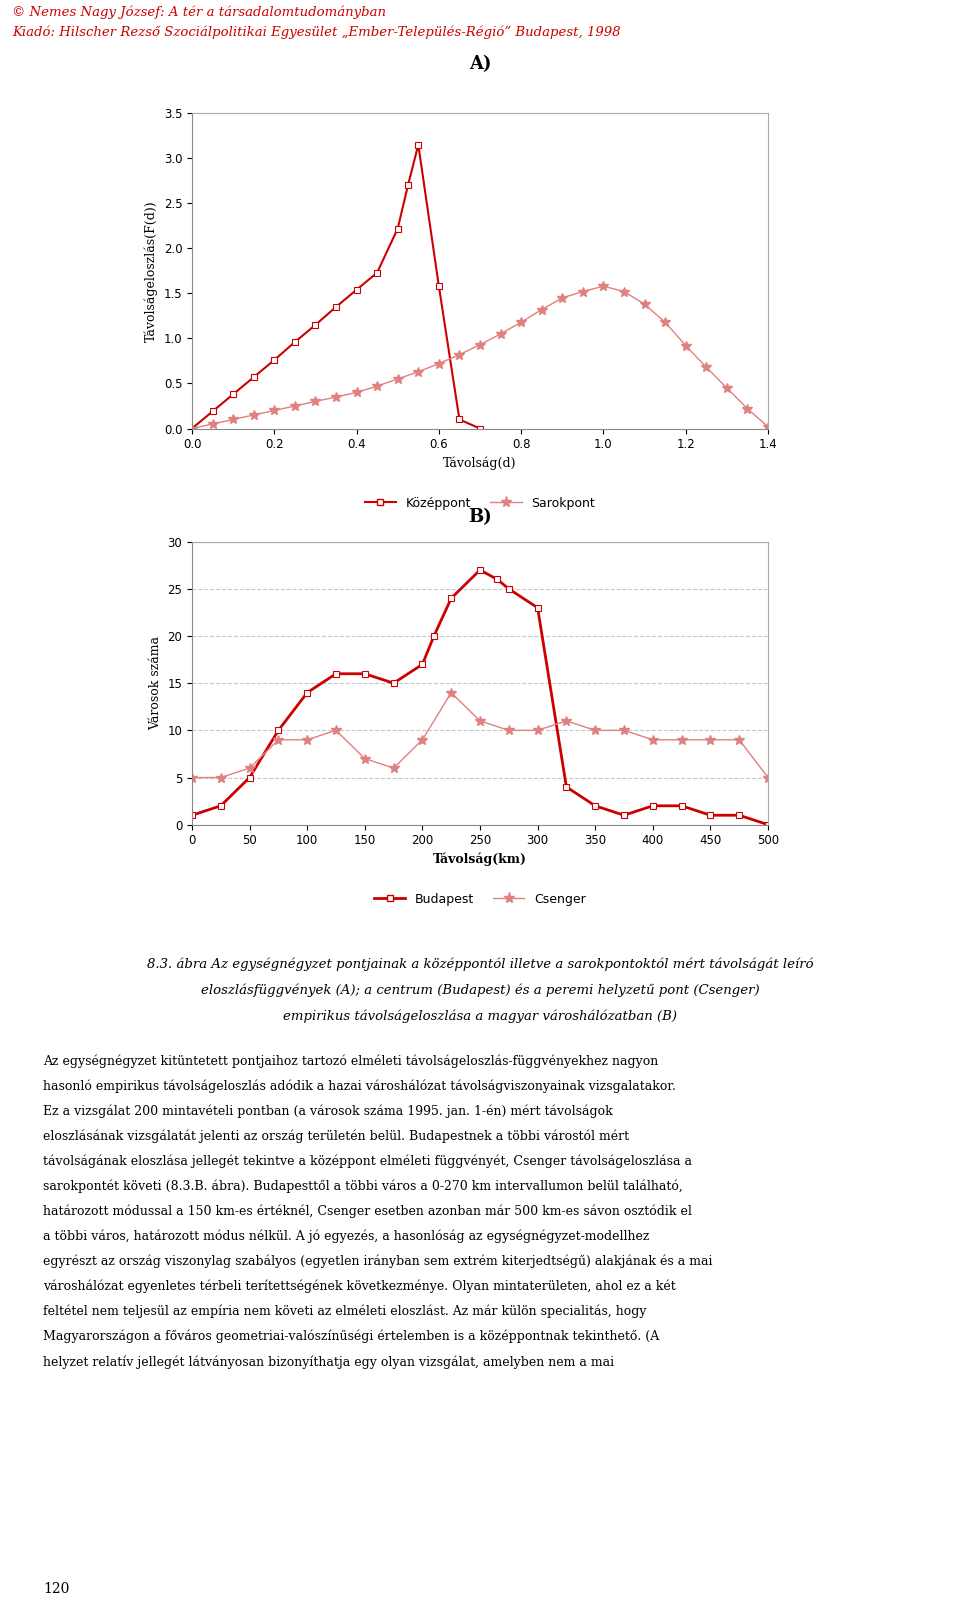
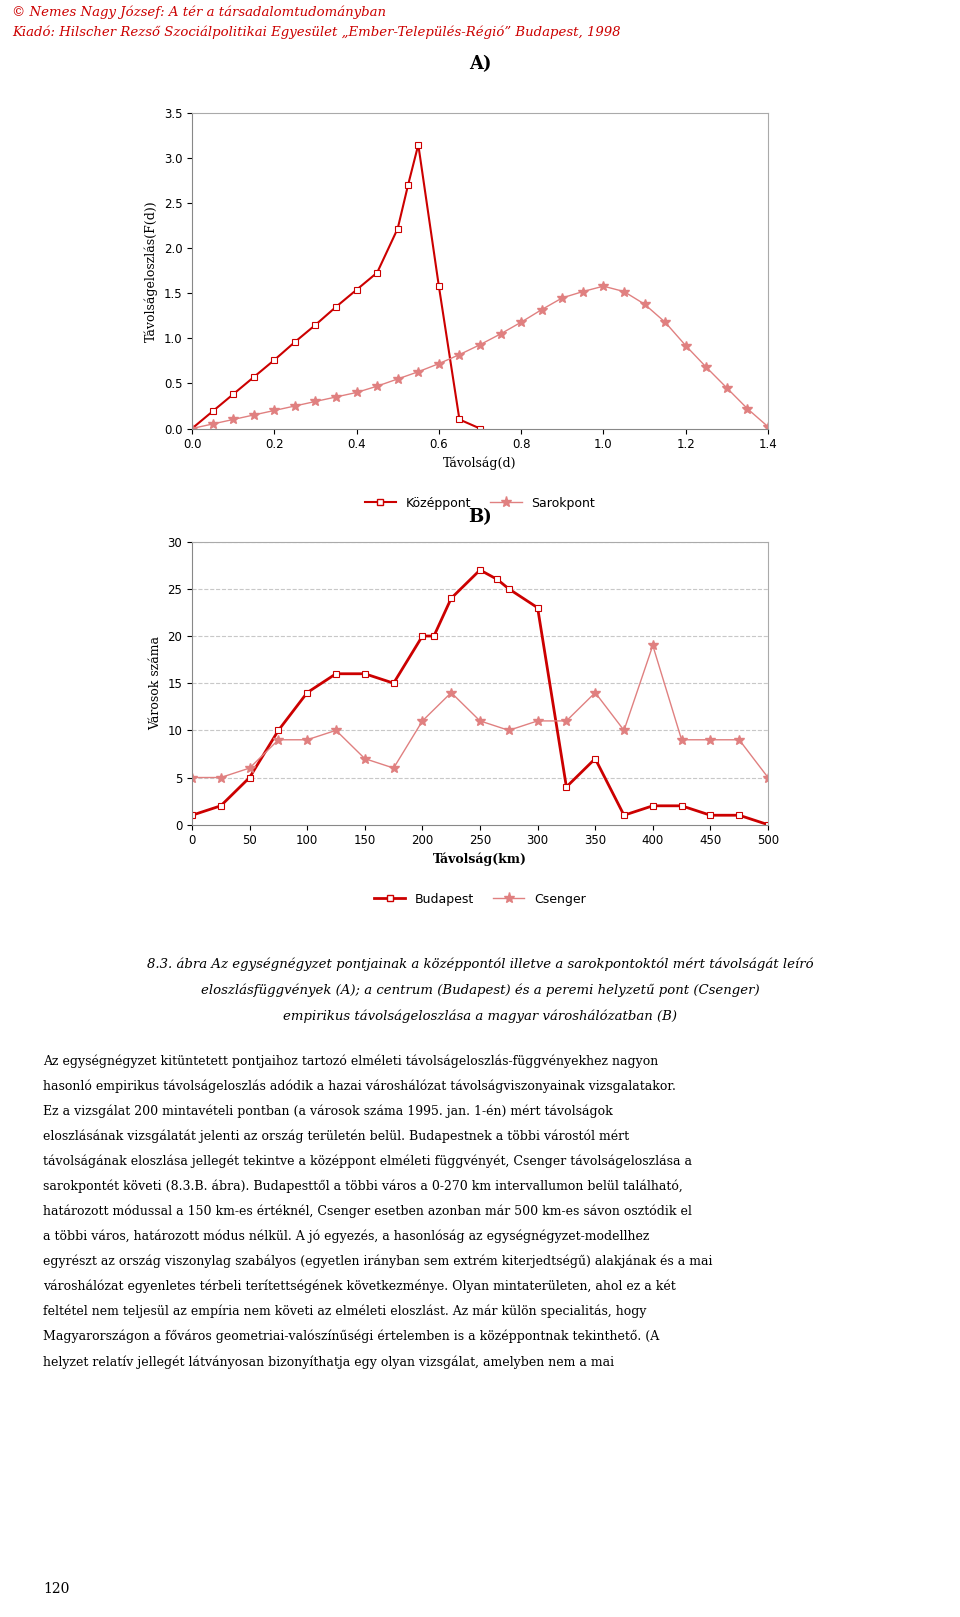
Budapest/200: 17 -> 20
Csenger/200: 9 -> 11
Csenger/300: 10 -> 11
Budapest/350: 2 -> 7
Csenger/350: 10 -> 14
Csenger/400: 9 -> 19
